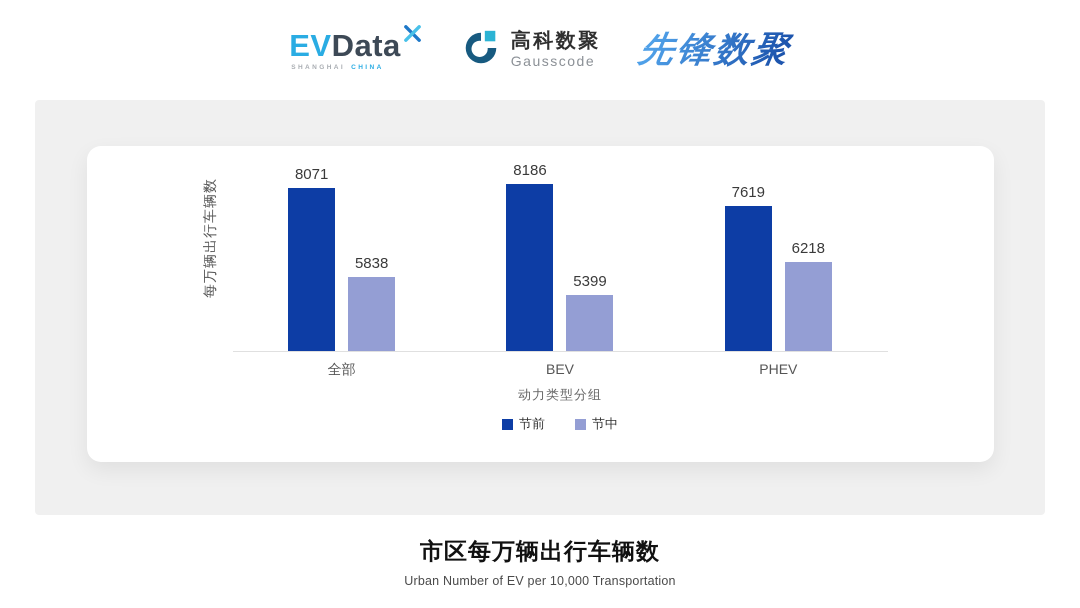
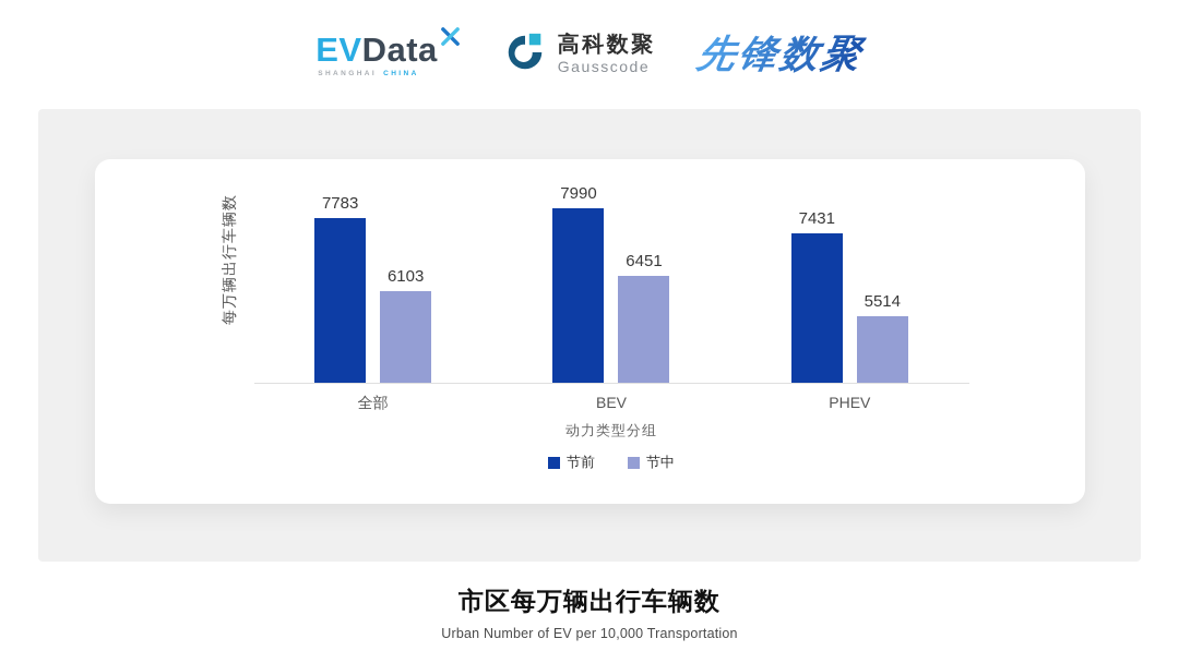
节前/全部: 8071 -> 7783
节中/全部: 5838 -> 6103
节前/BEV: 8186 -> 7990
节中/BEV: 5399 -> 6451
节前/PHEV: 7619 -> 7431
节中/PHEV: 6218 -> 5514
